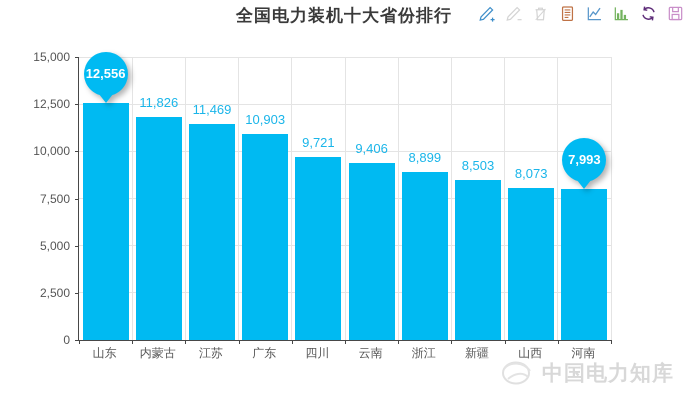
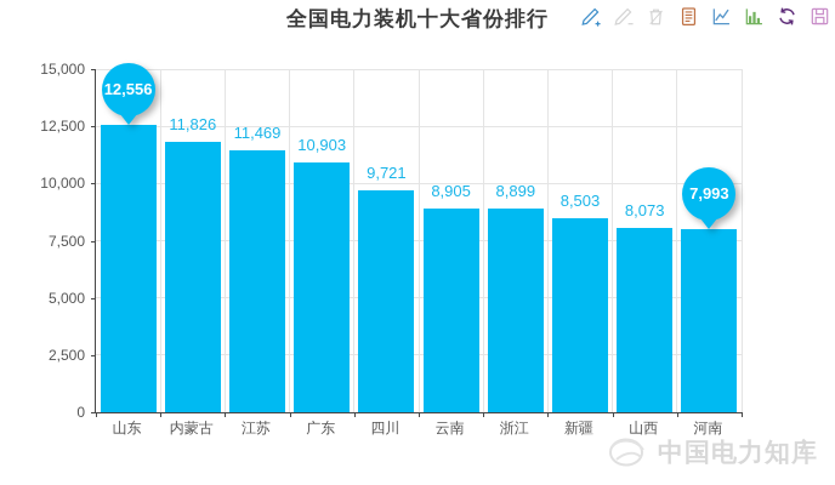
云南: 9,406 -> 8,905
